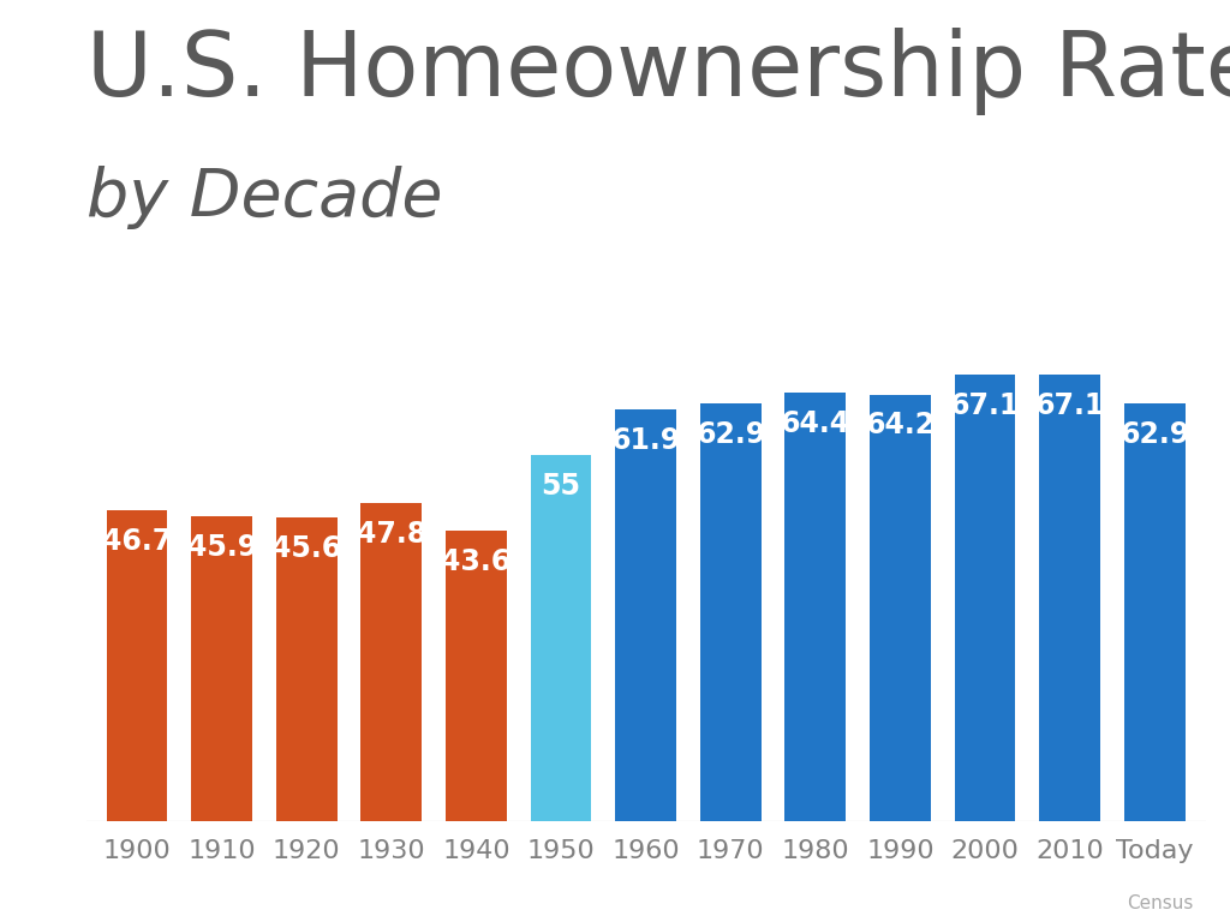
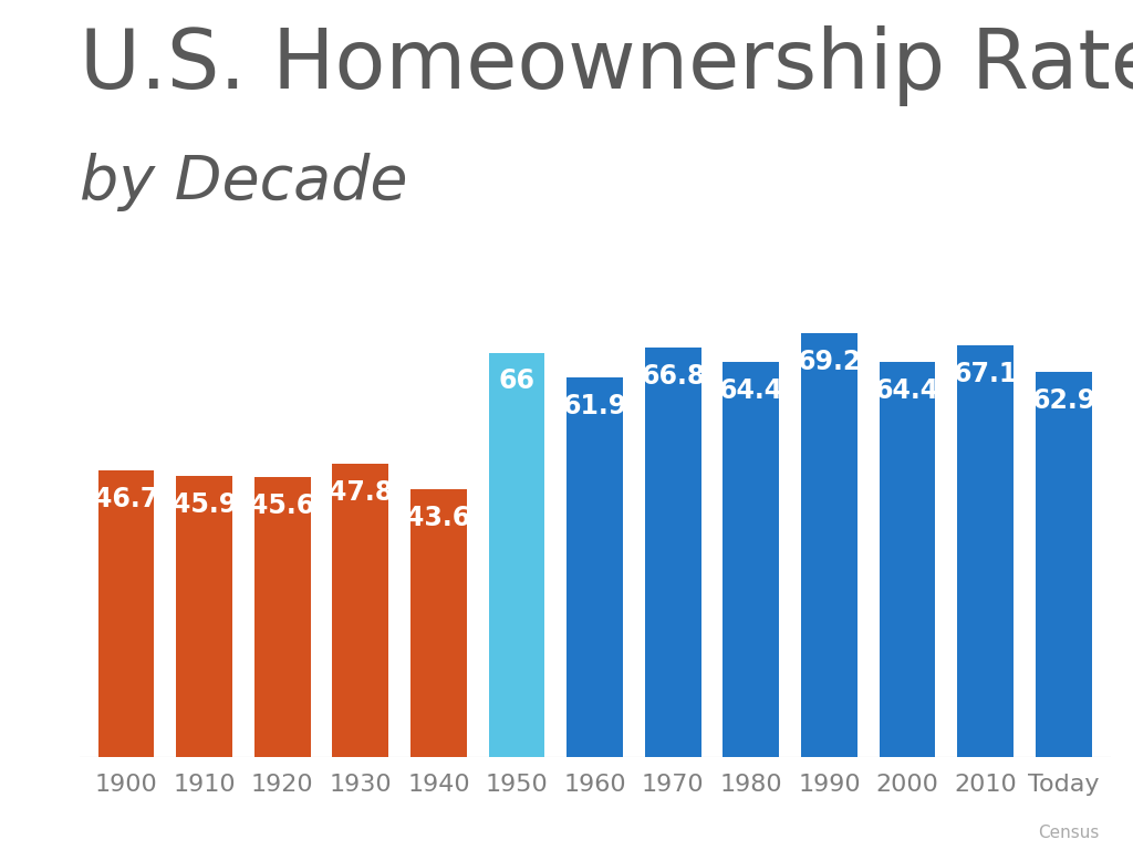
1950: 55 -> 66
1970: 62.9 -> 66.8
1990: 64.2 -> 69.2
2000: 67.1 -> 64.4
